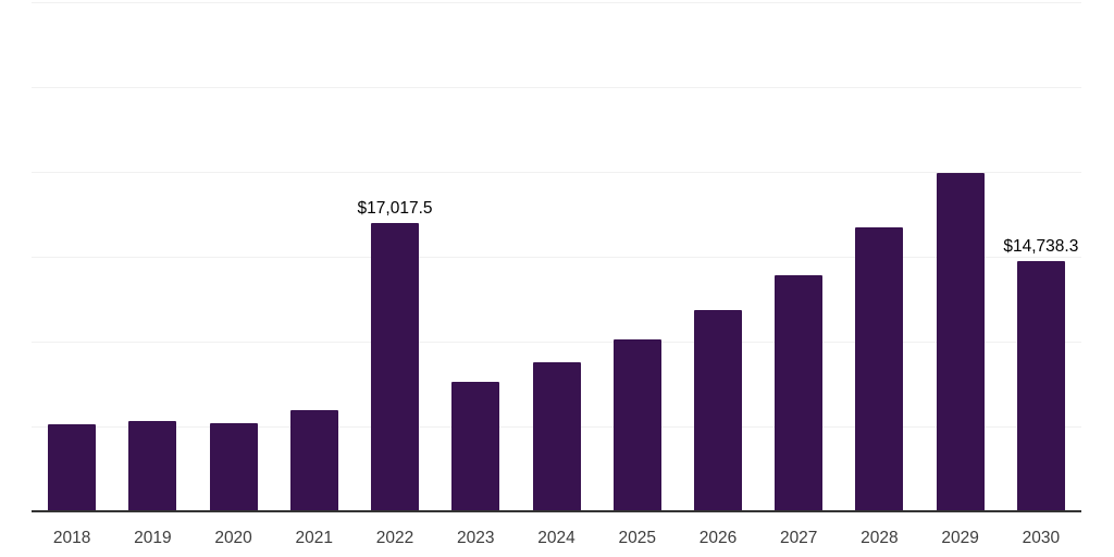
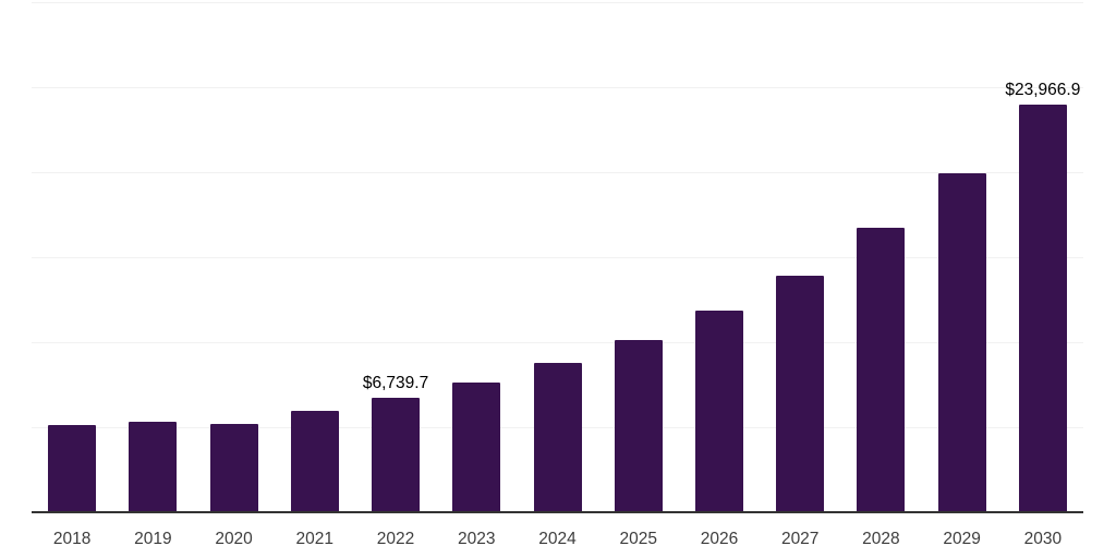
2022: $17,017.5 -> $6,739.7
2030: $14,738.3 -> $23,966.9
